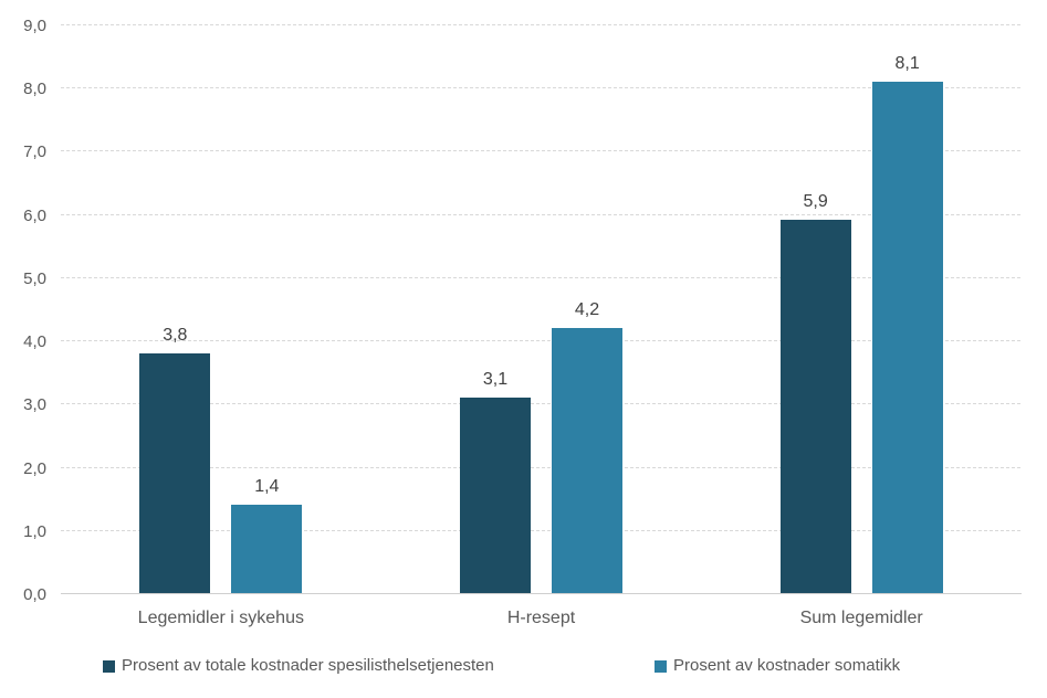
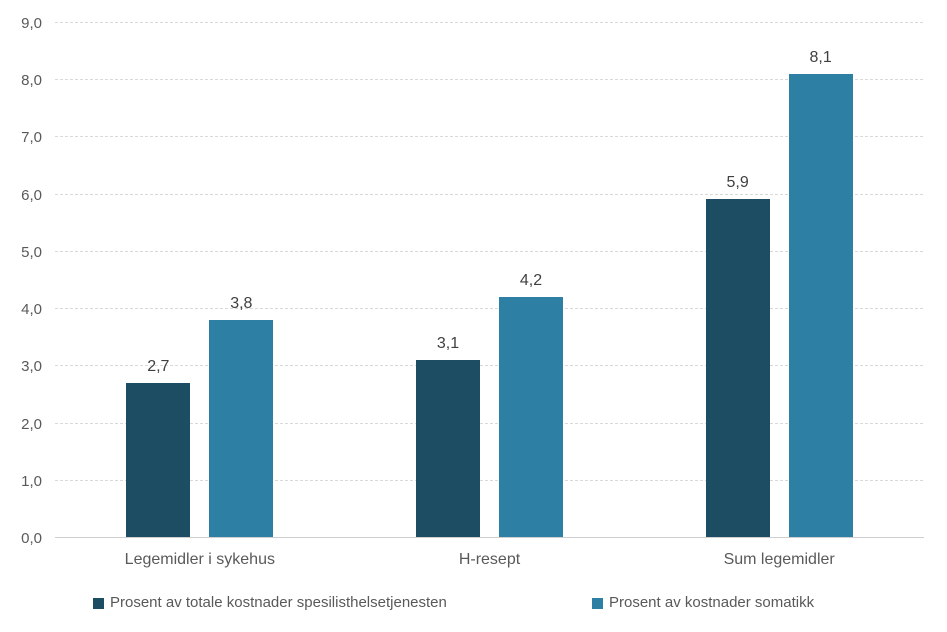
Prosent av totale kostnader spesilisthelsetjenesten/Legemidler i sykehus: 3,8 -> 2,7
Prosent av kostnader somatikk/Legemidler i sykehus: 1,4 -> 3,8
